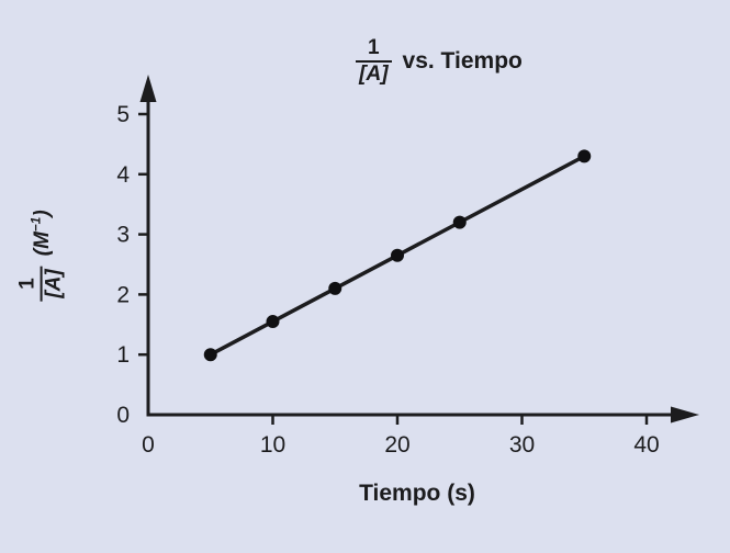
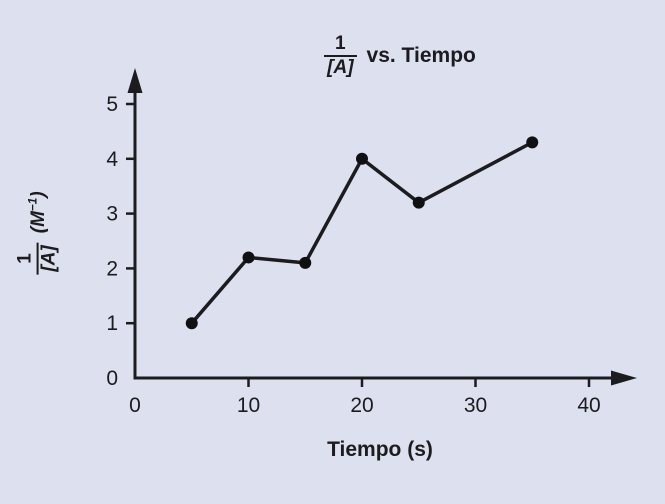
10: 1.6 -> 2.2
20: 2.6 -> 4.0
